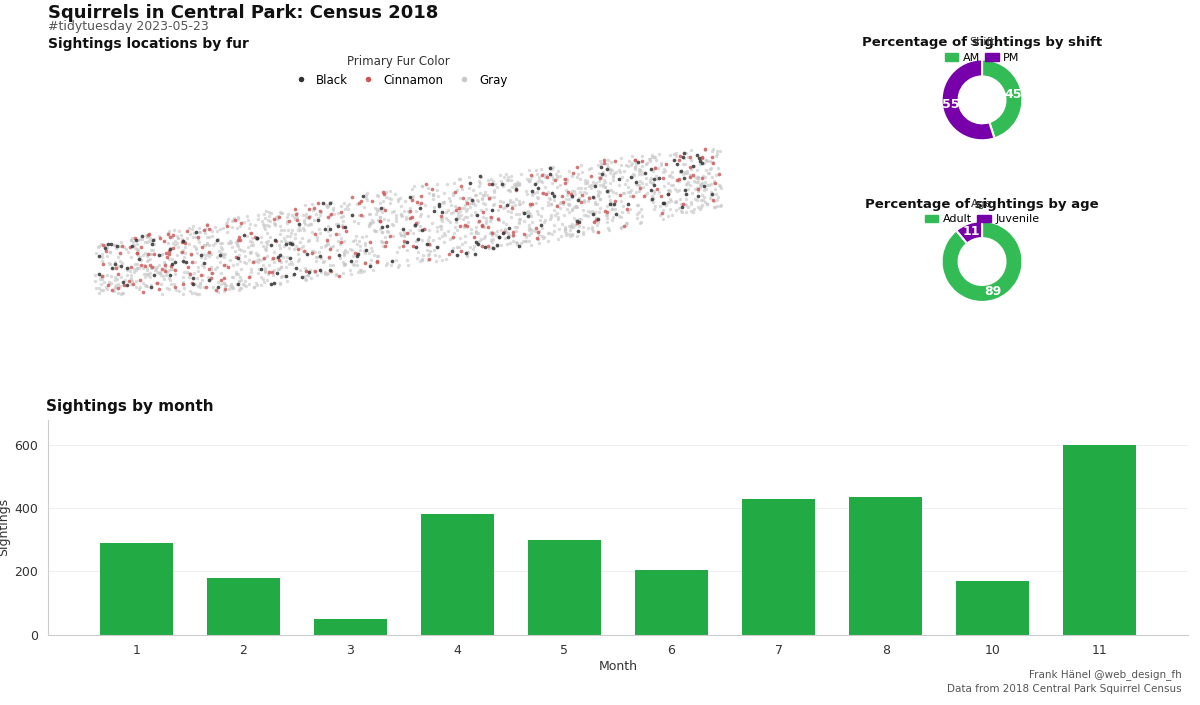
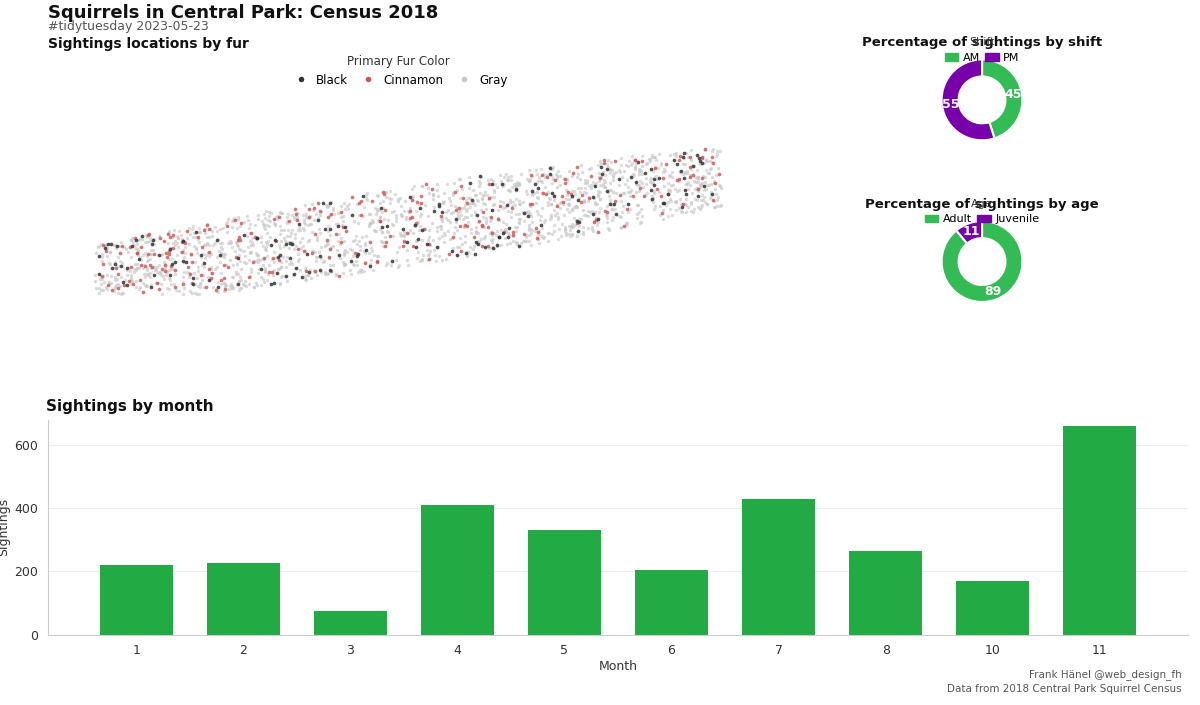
Sightings by month/1: 290 -> 220
Sightings by month/2: 180 -> 225
Sightings by month/3: 50 -> 75
Sightings by month/4: 380 -> 410
Sightings by month/5: 300 -> 330
Sightings by month/8: 435 -> 265
Sightings by month/11: 600 -> 660
